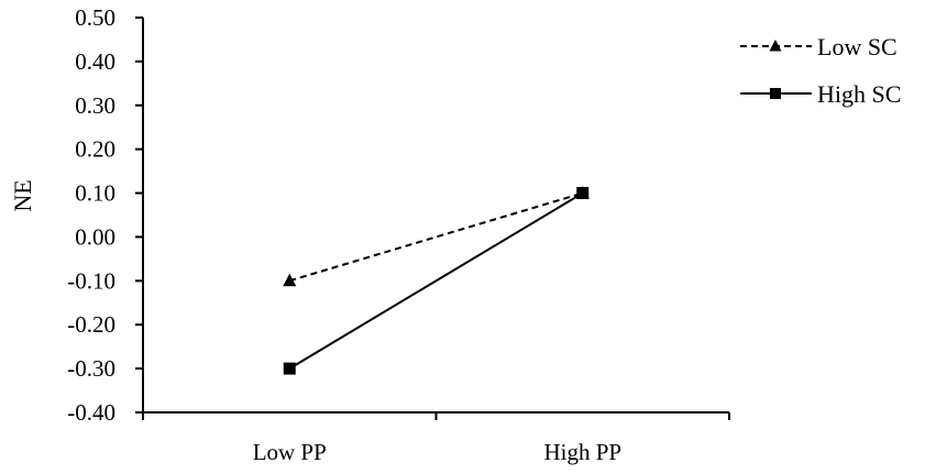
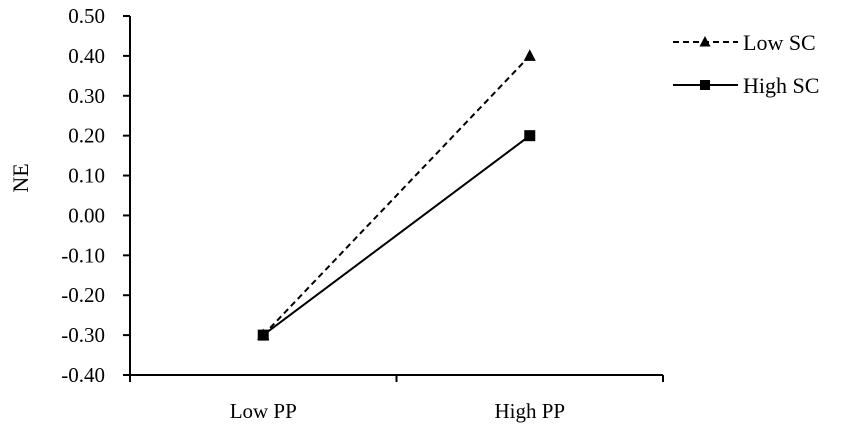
Low SC/Low PP: -0.1 -> -0.3
Low SC/High PP: 0.1 -> 0.4
High SC/High PP: 0.1 -> 0.2
